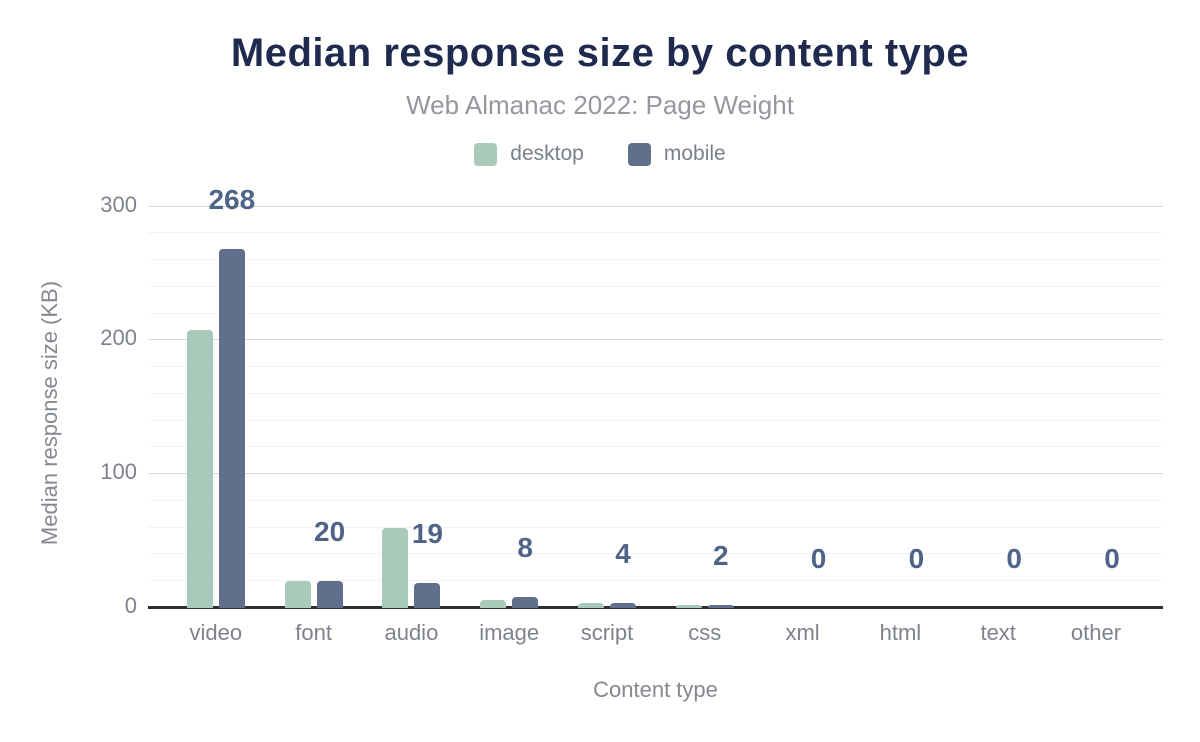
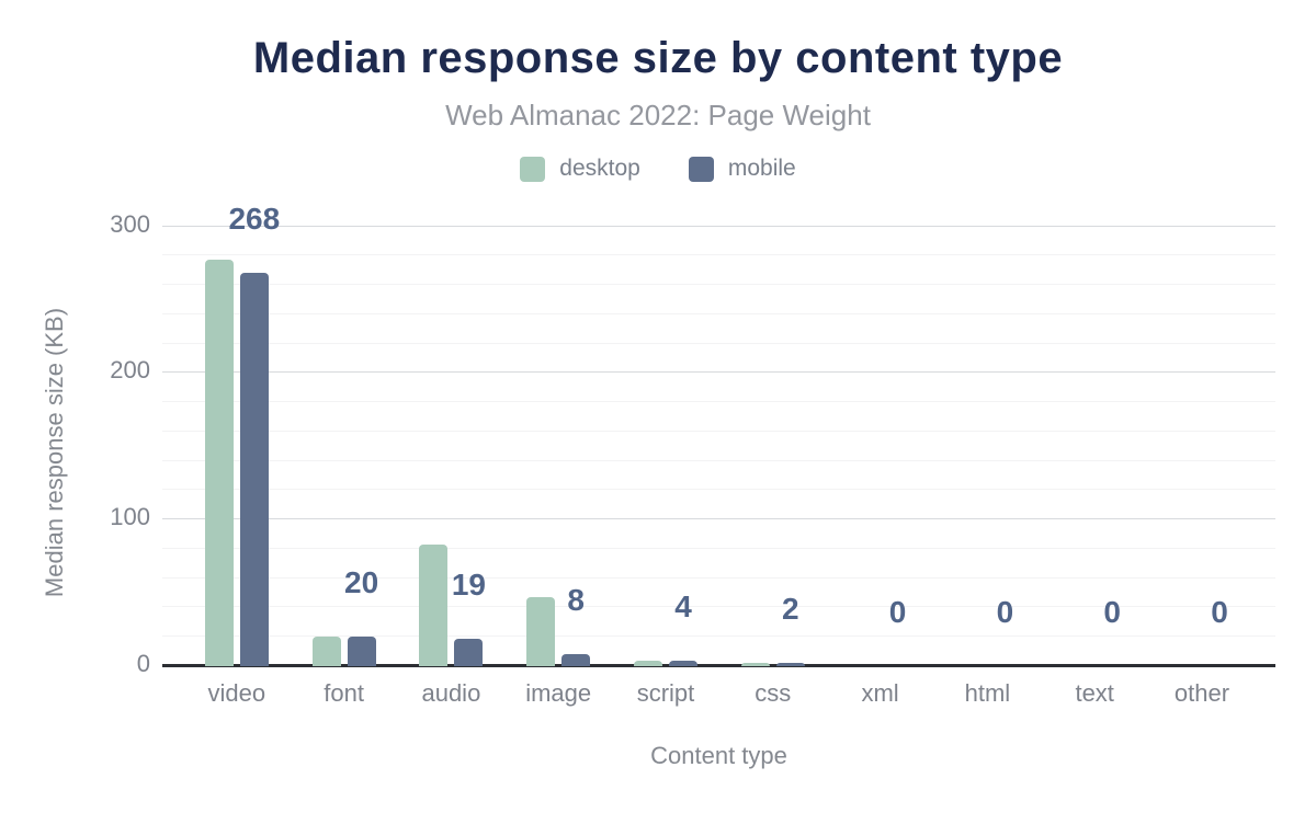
desktop/video: 208 -> 277
desktop/audio: 60 -> 83
desktop/image: 6 -> 47
